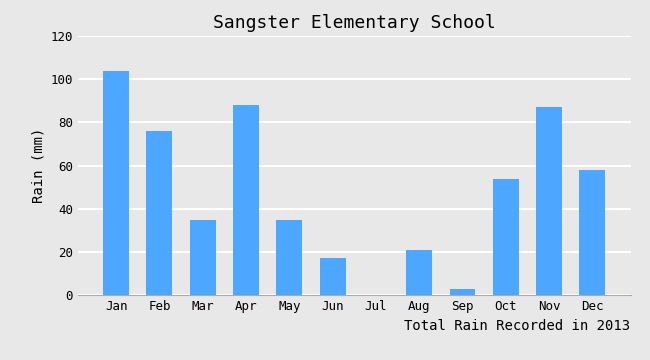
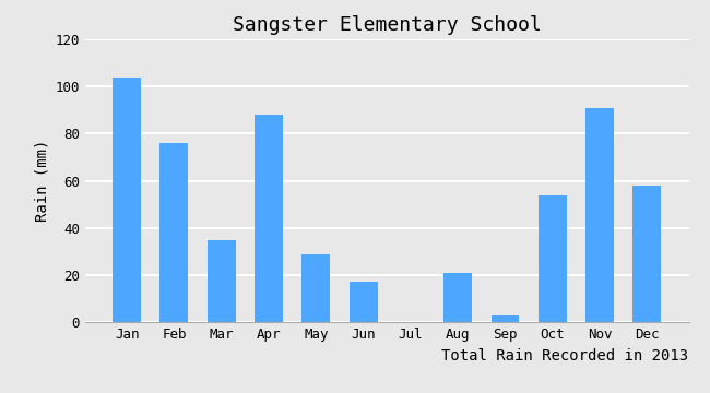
May: 35 -> 29
Nov: 87 -> 91
